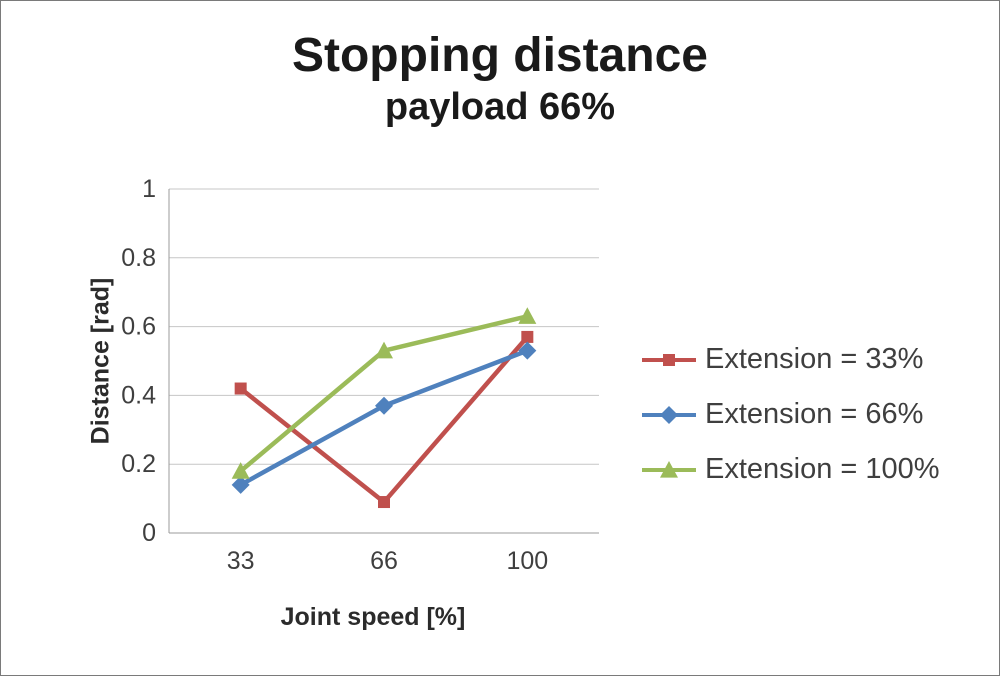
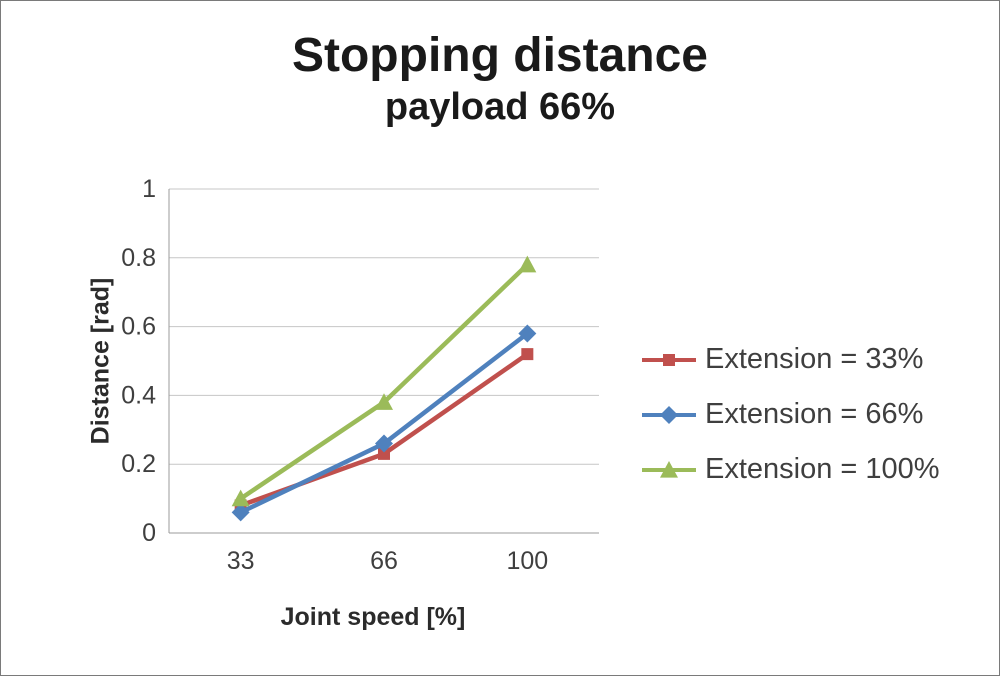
Extension = 33%/33: 0.42 -> 0.08
Extension = 66%/33: 0.14 -> 0.06
Extension = 100%/33: 0.18 -> 0.10
Extension = 33%/66: 0.09 -> 0.23
Extension = 66%/66: 0.37 -> 0.26
Extension = 100%/66: 0.53 -> 0.38
Extension = 33%/100: 0.57 -> 0.52
Extension = 66%/100: 0.53 -> 0.58
Extension = 100%/100: 0.63 -> 0.78
